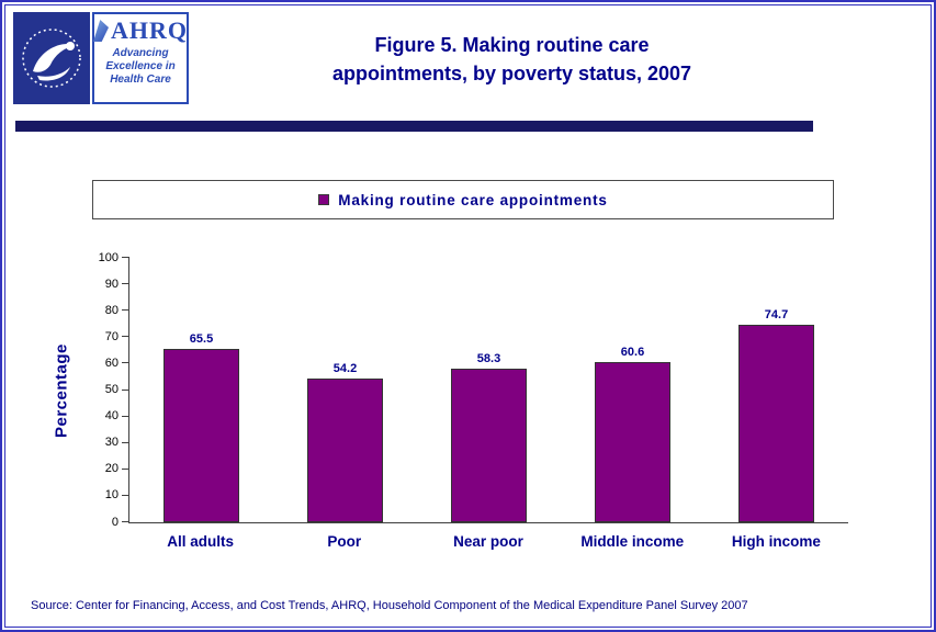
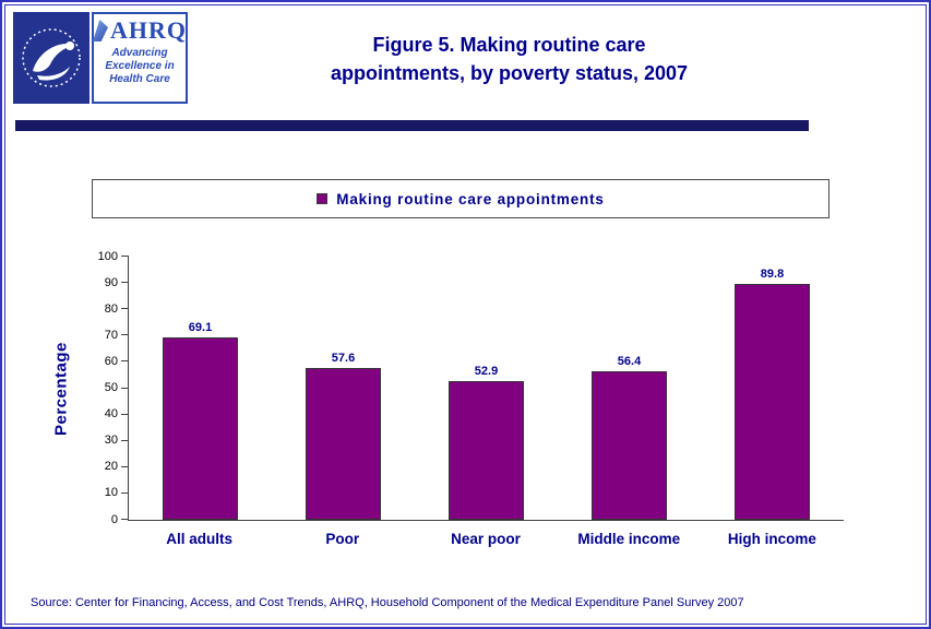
All adults: 65.5 -> 69.1
Poor: 54.2 -> 57.6
Near poor: 58.3 -> 52.9
Middle income: 60.6 -> 56.4
High income: 74.7 -> 89.8
